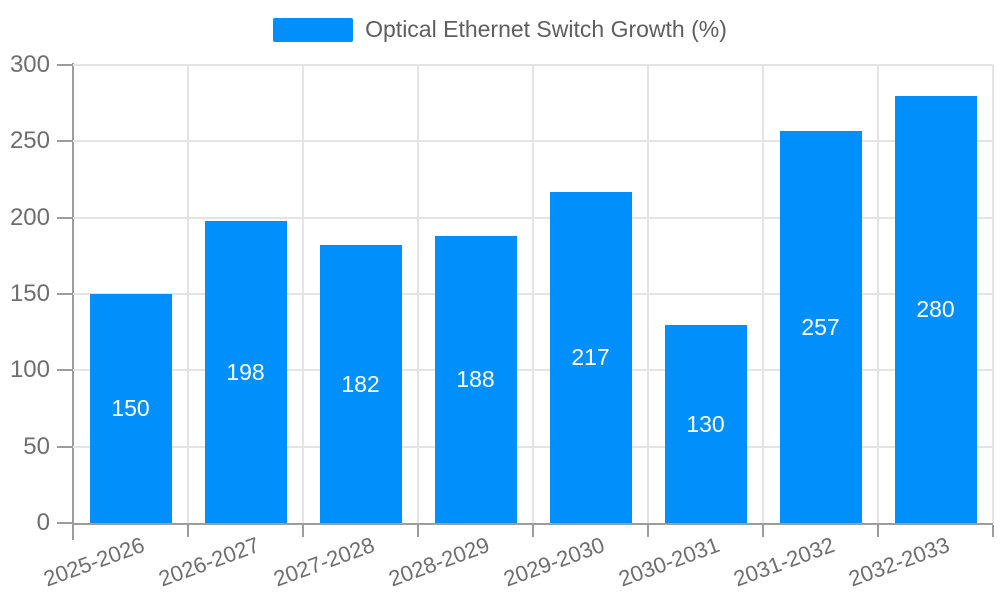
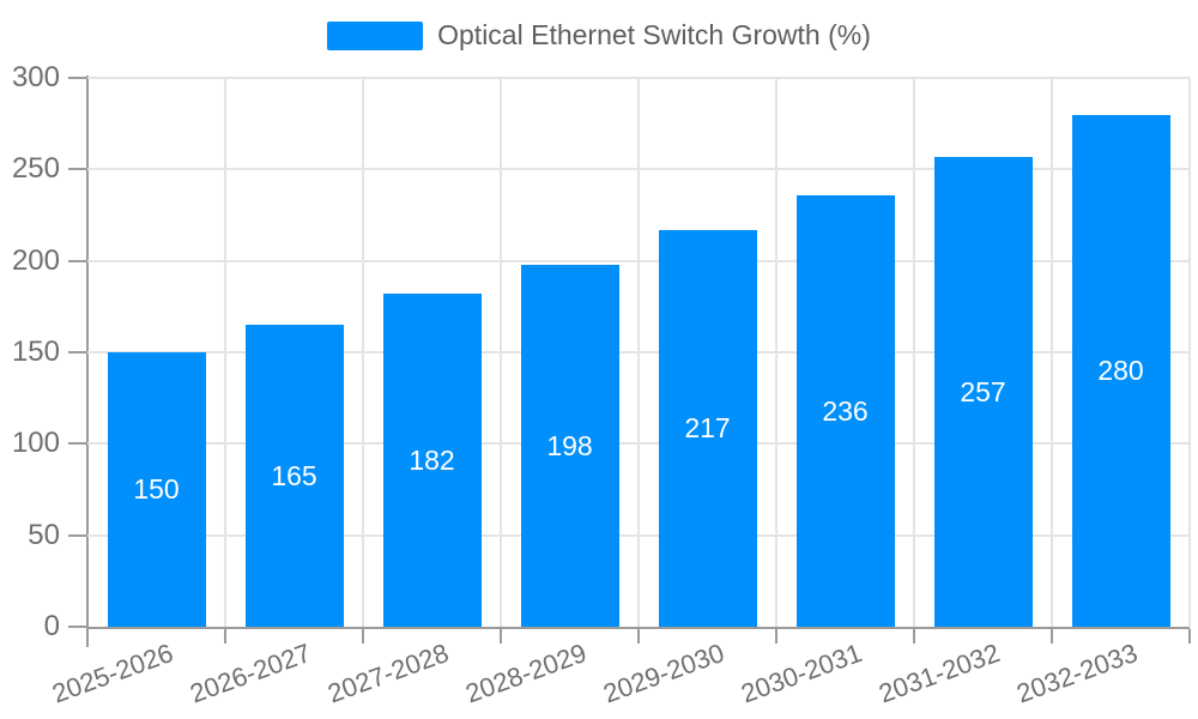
2026-2027: 198 -> 165
2028-2029: 188 -> 198
2030-2031: 130 -> 236
